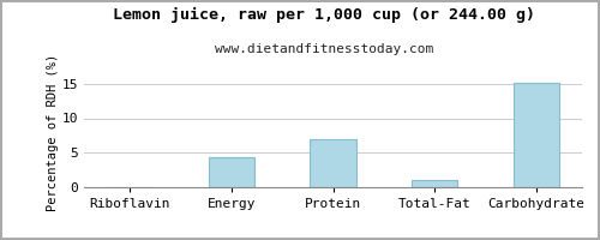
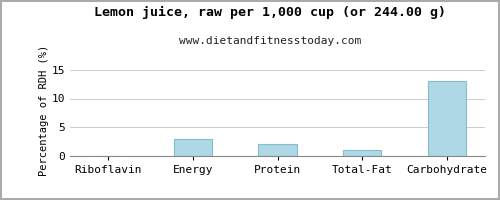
Energy: 4.4 -> 3.0
Protein: 7.0 -> 2.1
Carbohydrate: 15.2 -> 13.0
